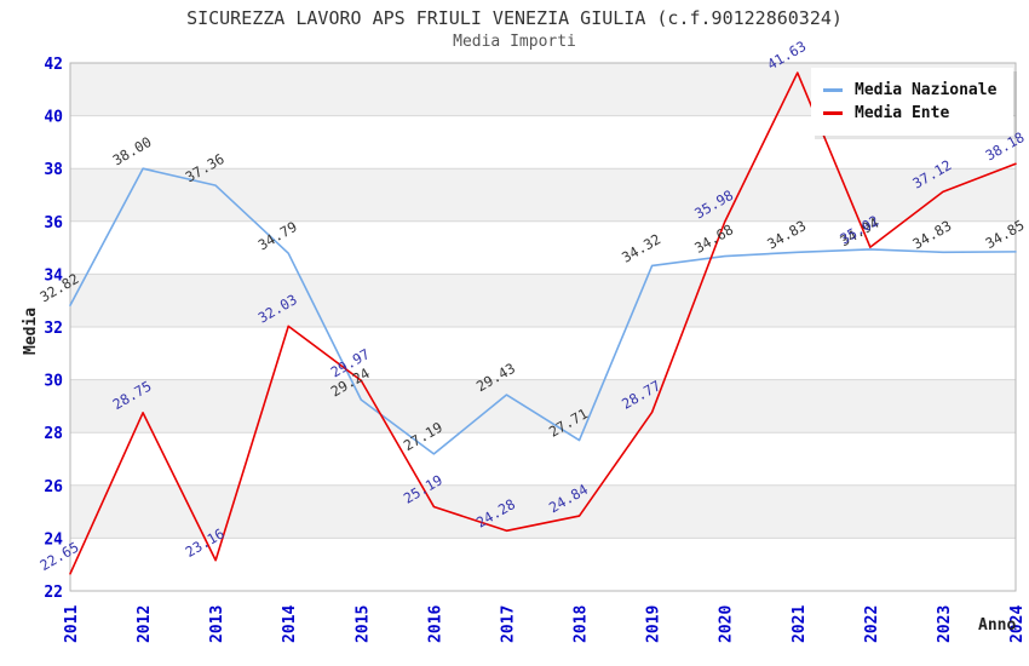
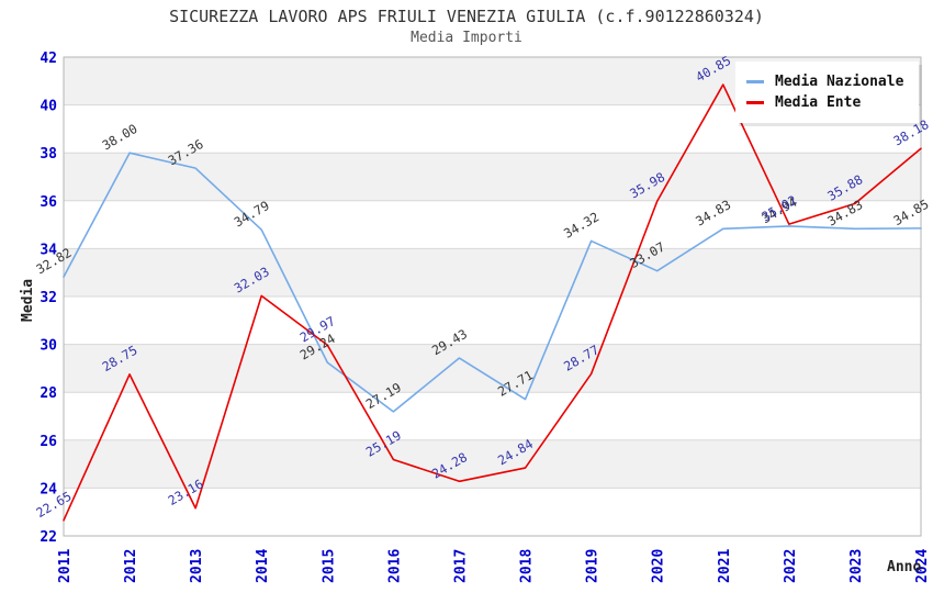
Media Nazionale/2020: 34.68 -> 33.07
Media Ente/2021: 41.63 -> 40.85
Media Ente/2023: 37.12 -> 35.88
